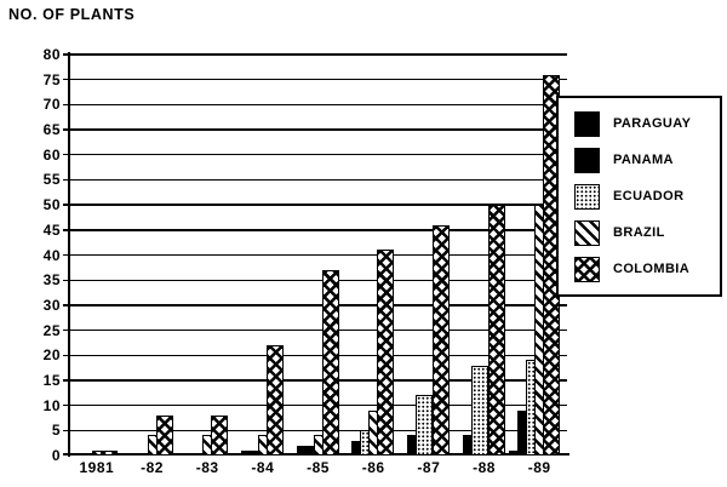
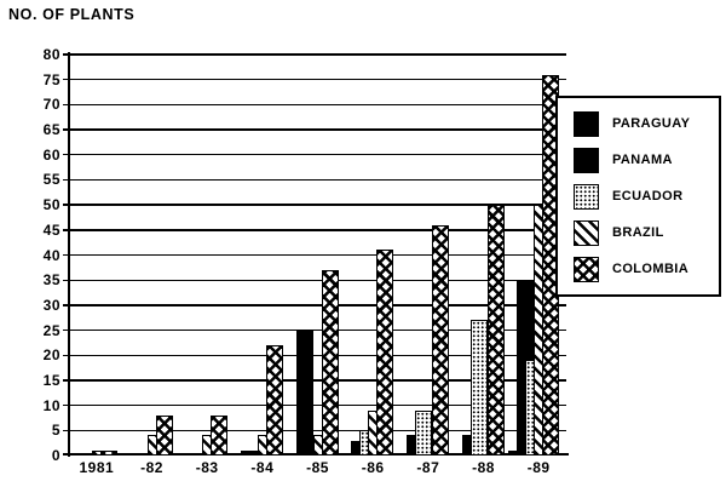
PANAMA/-85: 2 -> 25
ECUADOR/-87: 12 -> 9
ECUADOR/-88: 18 -> 27
PANAMA/-89: 9 -> 35
